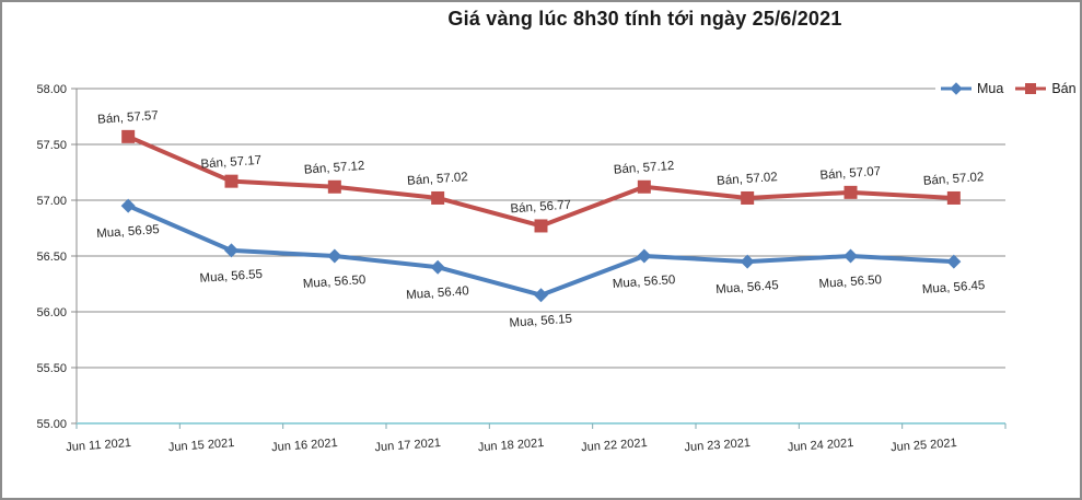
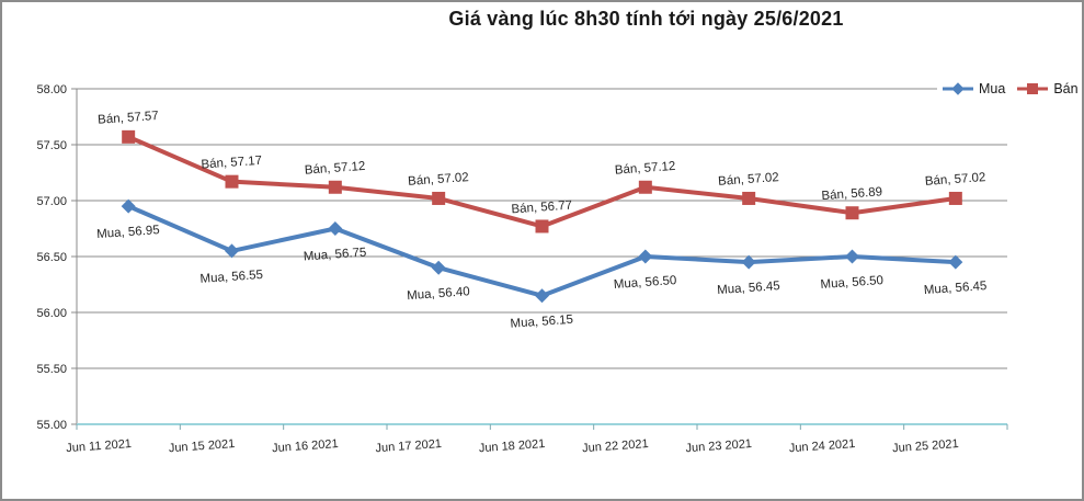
Mua/Jun 16 2021: 56.50 -> 56.75
Bán/Jun 24 2021: 57.07 -> 56.89
